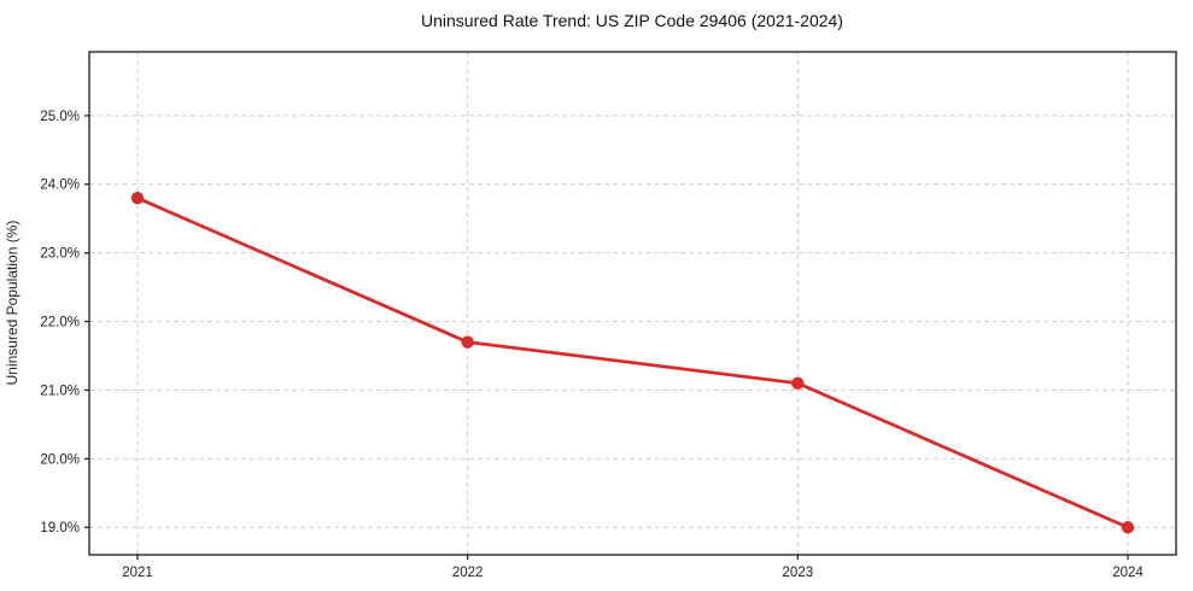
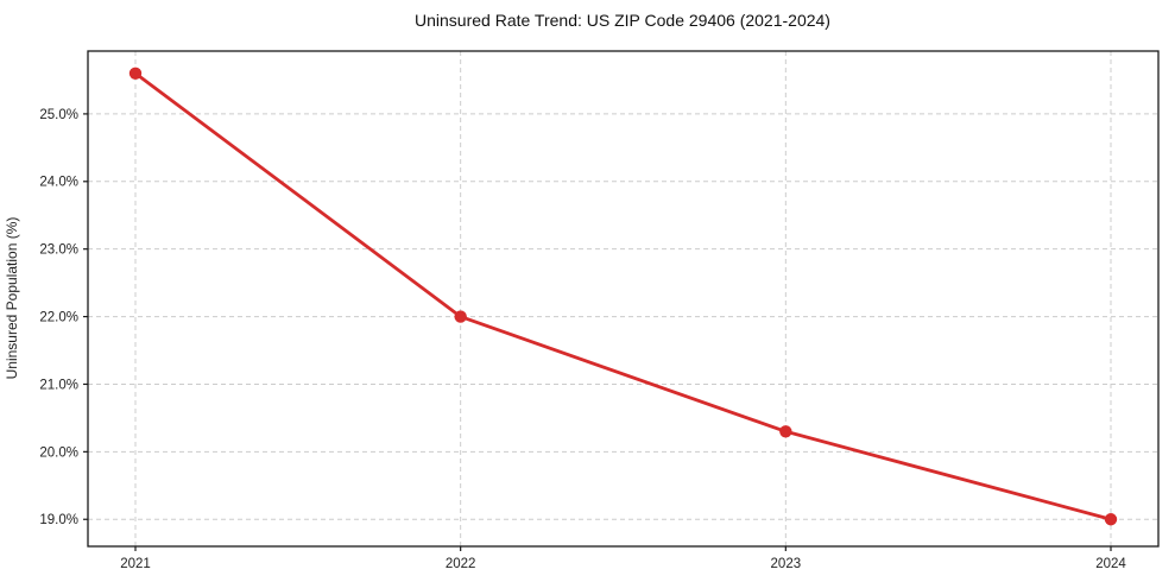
2021: 23.8% -> 25.6%
2022: 21.7% -> 22.0%
2023: 21.1% -> 20.3%
